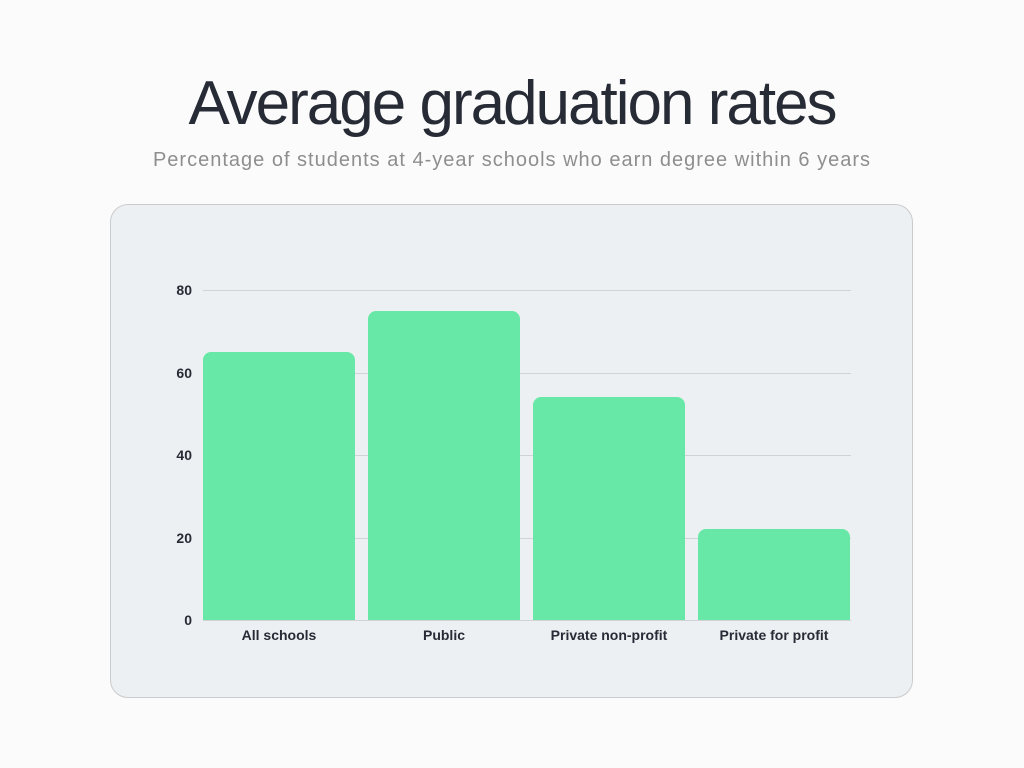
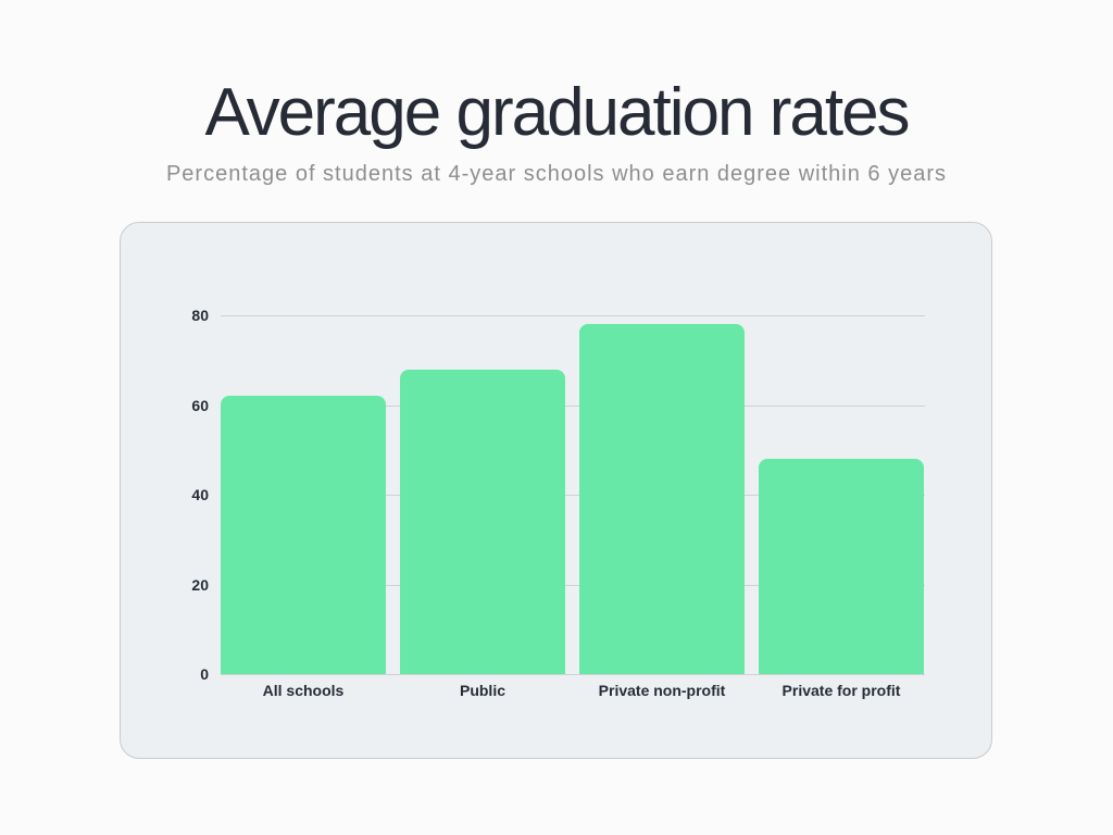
All schools: 65 -> 62
Public: 75 -> 68
Private non-profit: 54 -> 78
Private for profit: 22 -> 48
